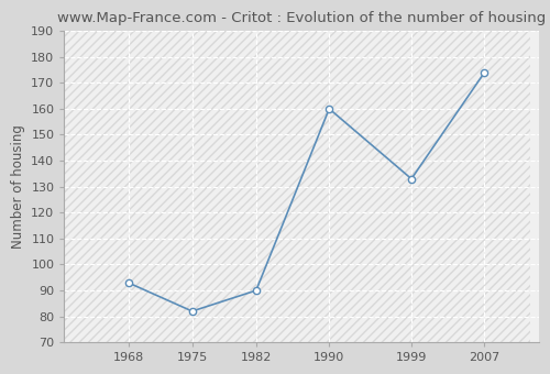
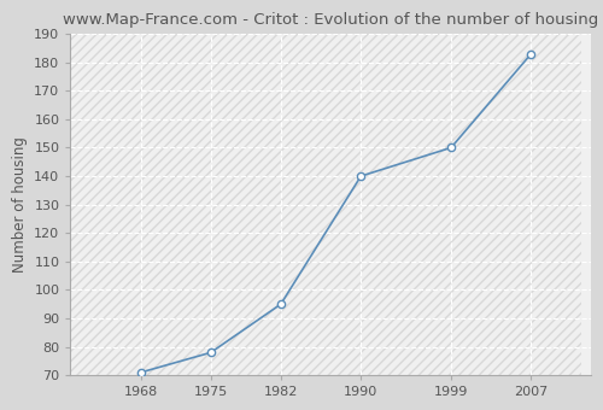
1968: 93 -> 71
1975: 82 -> 78
1982: 90 -> 95
1990: 160 -> 140
1999: 133 -> 150
2007: 174 -> 183
